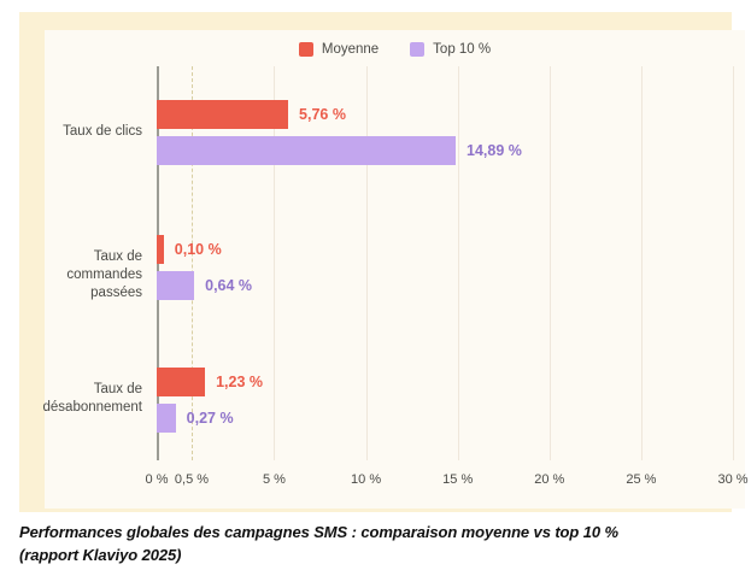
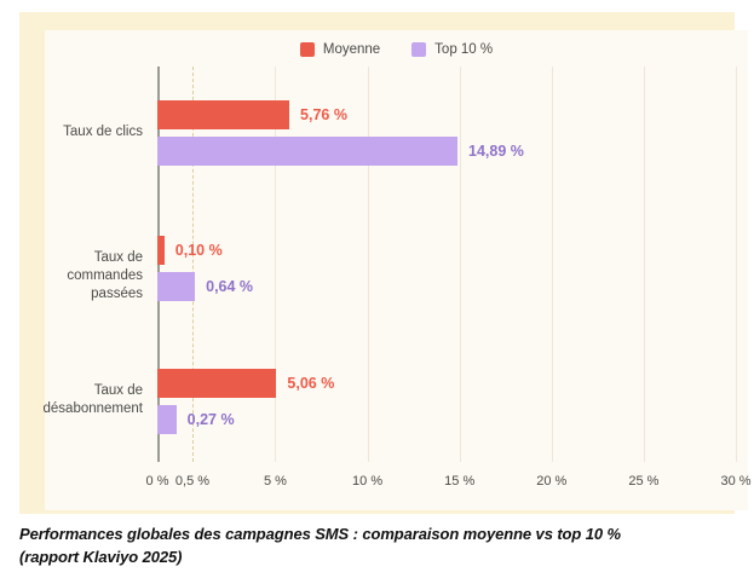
Moyenne/Taux de désabonnement: 1,23 -> 5,06
